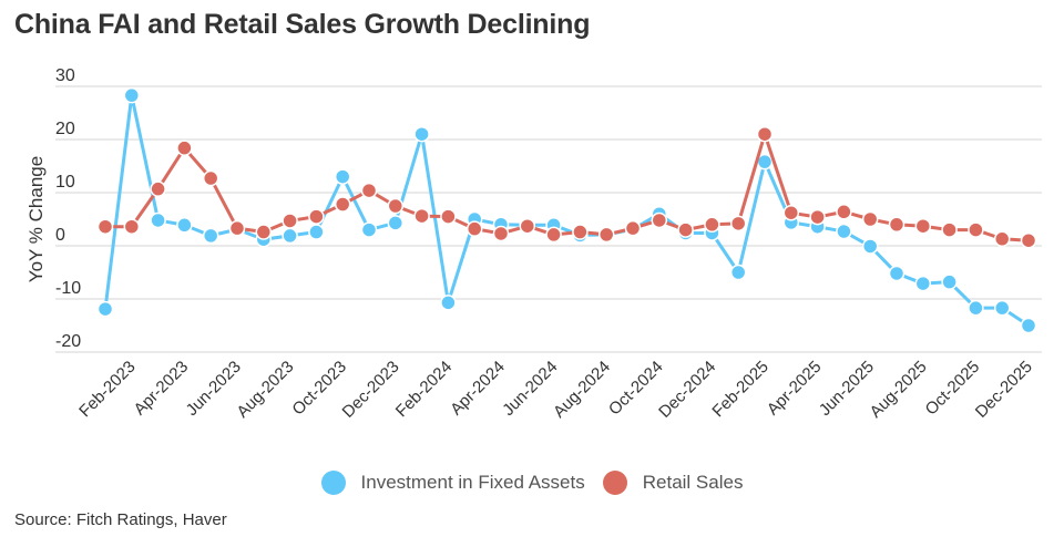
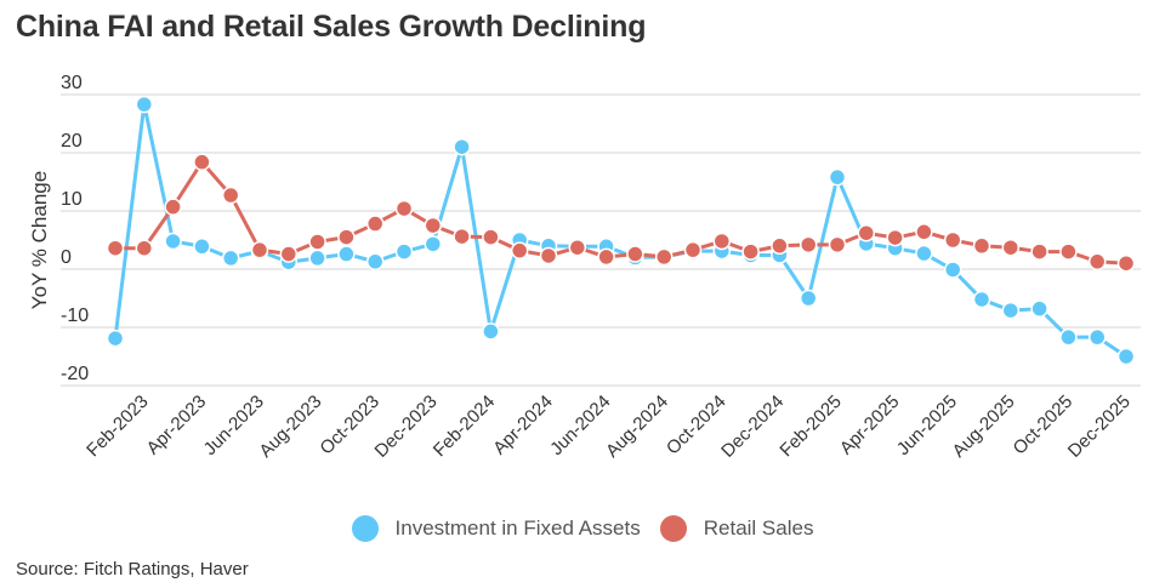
Investment in Fixed Assets/Oct-2023: 13 -> 1
Investment in Fixed Assets/Oct-2024: 6 -> 3
Retail Sales/Feb-2025: 21 -> 4
